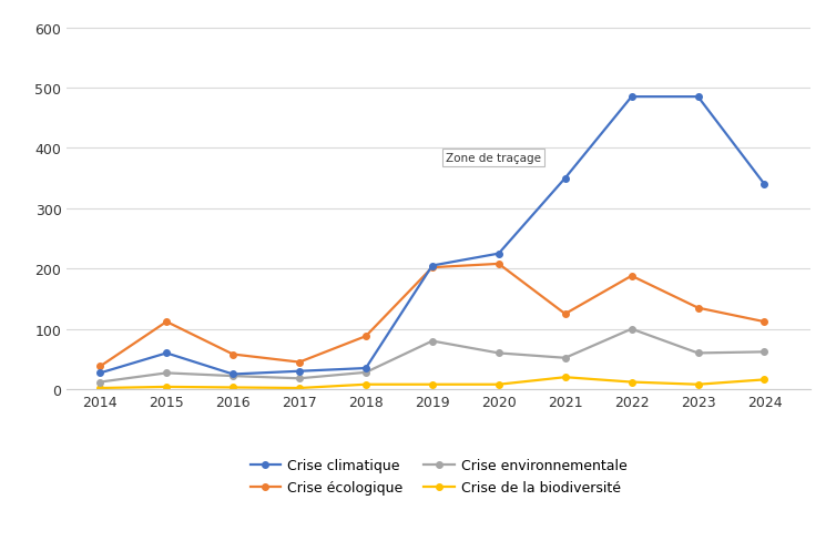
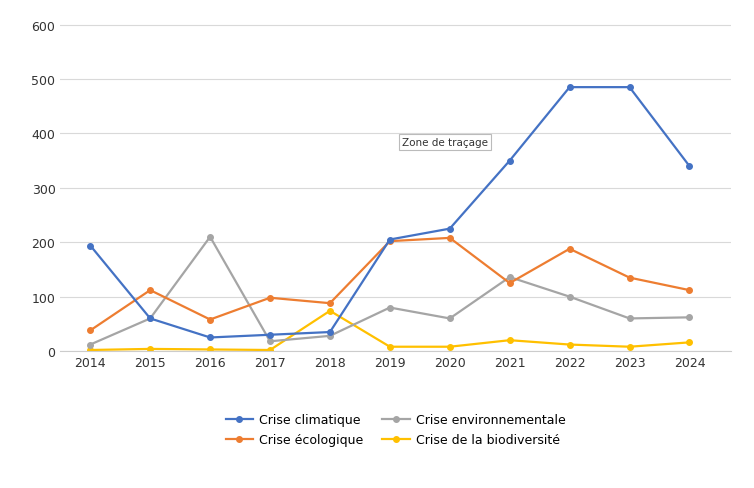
Crise climatique/2014: 27 -> 194
Crise environnementale/2015: 27 -> 60
Crise environnementale/2016: 22 -> 210
Crise écologique/2017: 45 -> 98
Crise de la biodiversité/2018: 8 -> 74
Crise environnementale/2021: 52 -> 136
